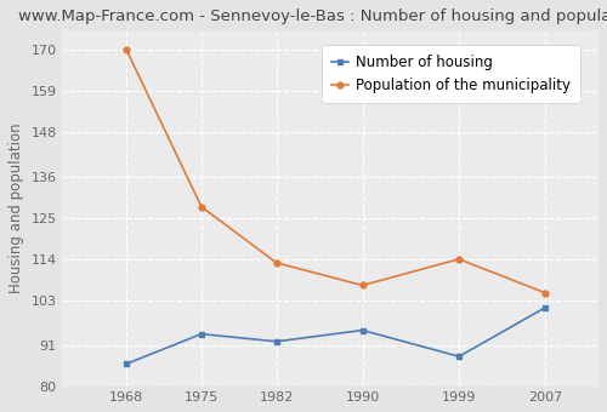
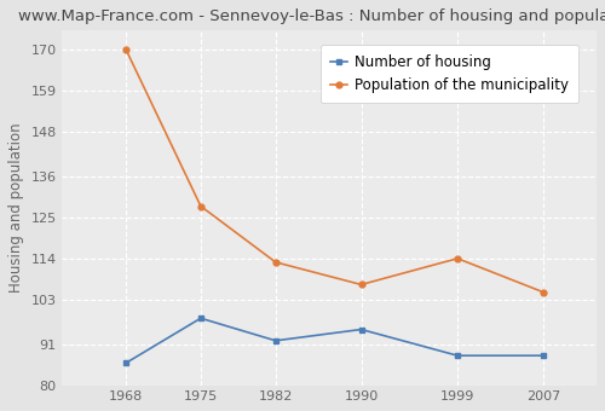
Number of housing/1975: 94 -> 98
Number of housing/2007: 101 -> 88
